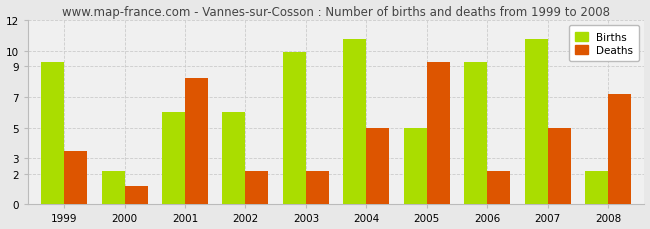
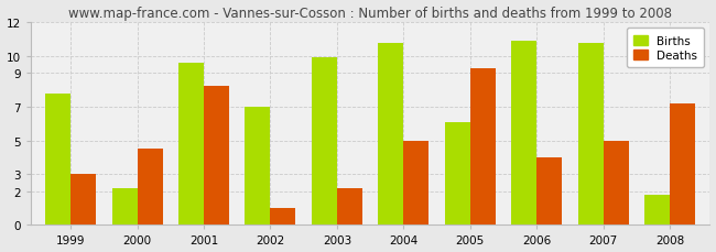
Births/1999: 9.3 -> 7.8
Deaths/1999: 3.5 -> 3.0
Deaths/2000: 1.2 -> 4.5
Births/2001: 6.0 -> 9.6
Births/2002: 6.0 -> 7.0
Deaths/2002: 2.2 -> 1.0
Births/2005: 5.0 -> 6.1
Births/2006: 9.3 -> 10.9
Deaths/2006: 2.2 -> 4.0
Births/2008: 2.2 -> 1.8
